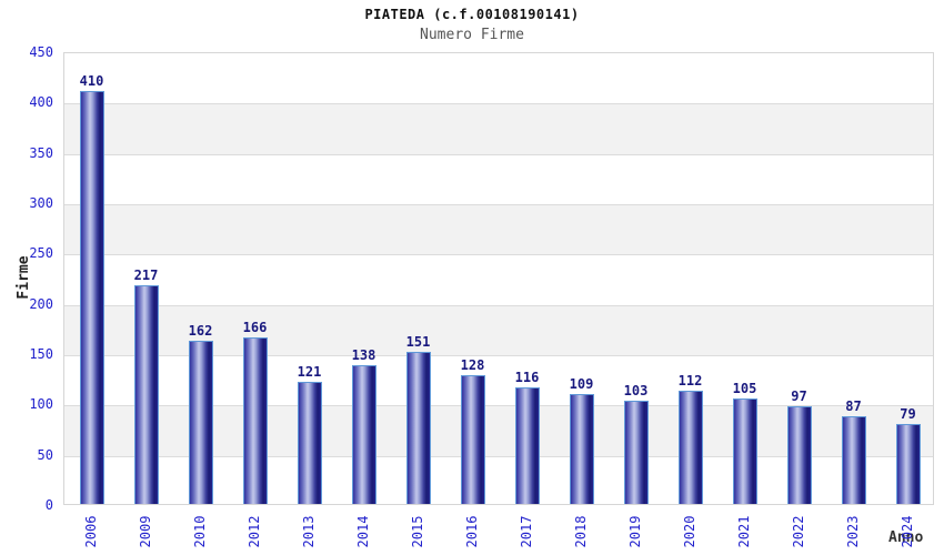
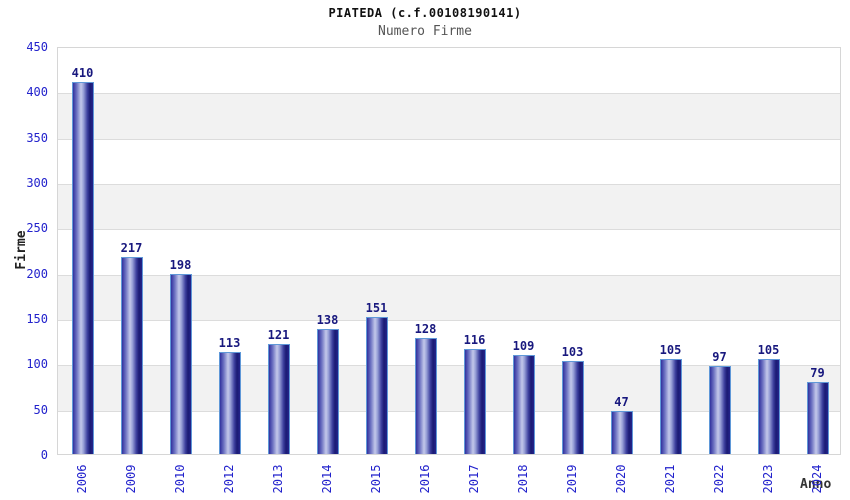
2010: 162 -> 198
2012: 166 -> 113
2020: 112 -> 47
2023: 87 -> 105
